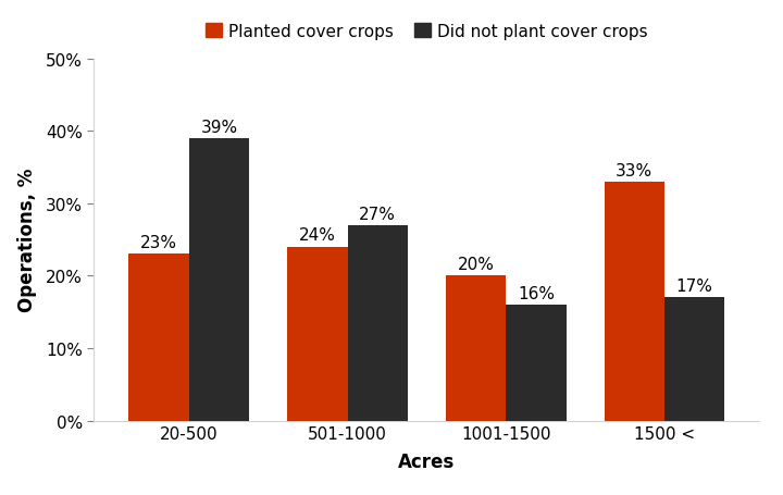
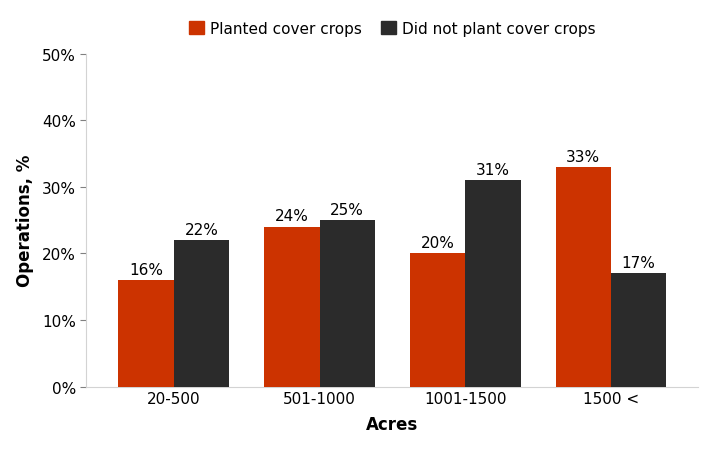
Planted cover crops/20-500: 23% -> 16%
Did not plant cover crops/20-500: 39% -> 22%
Did not plant cover crops/501-1000: 27% -> 25%
Did not plant cover crops/1001-1500: 16% -> 31%
